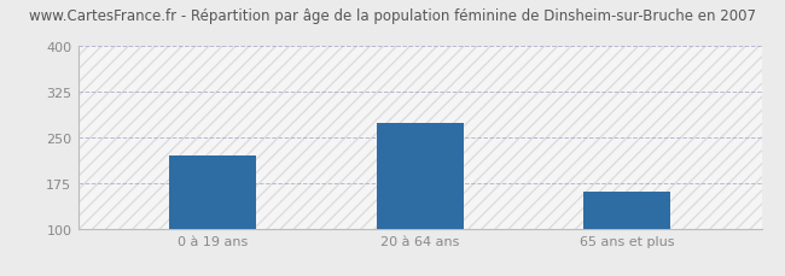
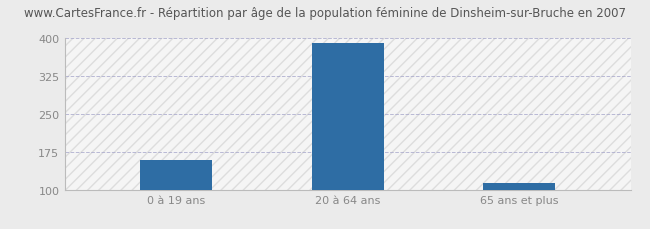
0 à 19 ans: 220 -> 160
20 à 64 ans: 274 -> 390
65 ans et plus: 162 -> 113
